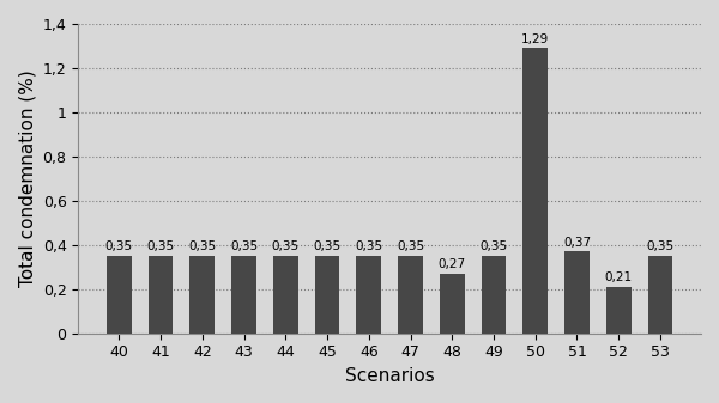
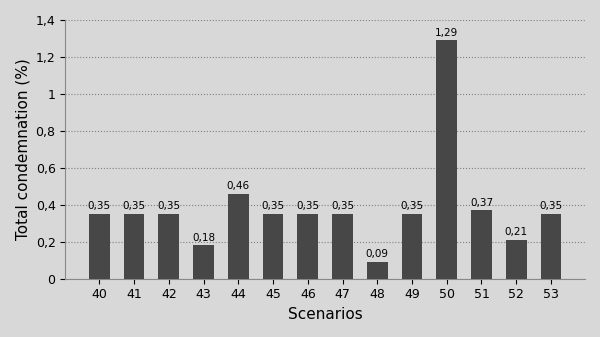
43: 0,35 -> 0,18
44: 0,35 -> 0,46
48: 0,27 -> 0,09
